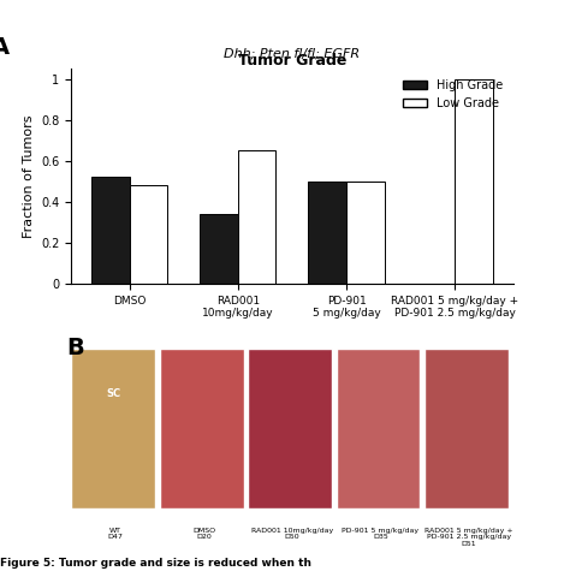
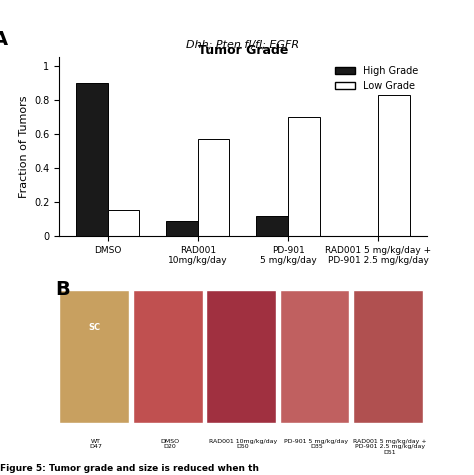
High Grade/DMSO: 0.52 -> 0.90
Low Grade/DMSO: 0.48 -> 0.15
High Grade/RAD001 10mg/kg/day: 0.34 -> 0.09
Low Grade/RAD001 10mg/kg/day: 0.65 -> 0.57
High Grade/PD-901 5 mg/kg/day: 0.50 -> 0.12
Low Grade/PD-901 5 mg/kg/day: 0.50 -> 0.70
Low Grade/RAD001 5 mg/kg/day + PD-901 2.5 mg/kg/day: 1.00 -> 0.83
